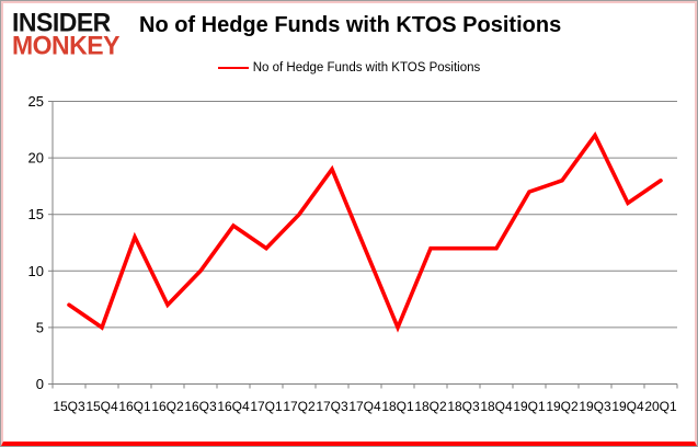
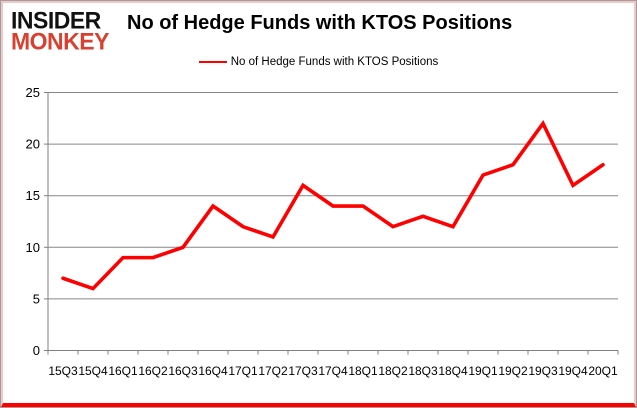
15Q4: 5 -> 6
16Q1: 13 -> 9
16Q2: 7 -> 9
17Q2: 15 -> 11
17Q3: 19 -> 16
17Q4: 12 -> 14
18Q1: 5 -> 14
18Q3: 12 -> 13
